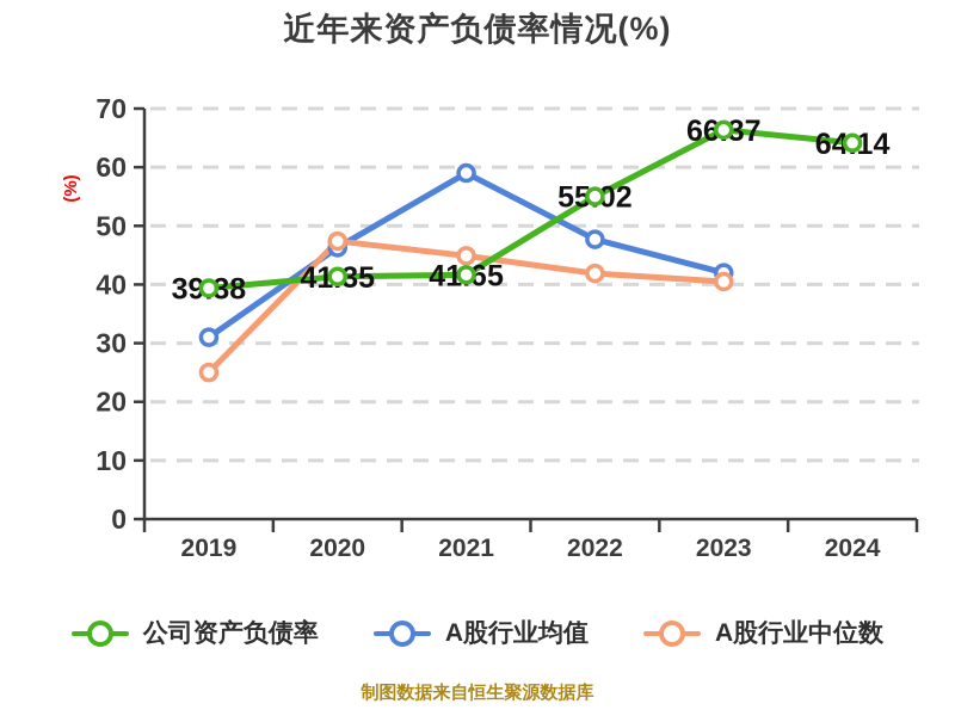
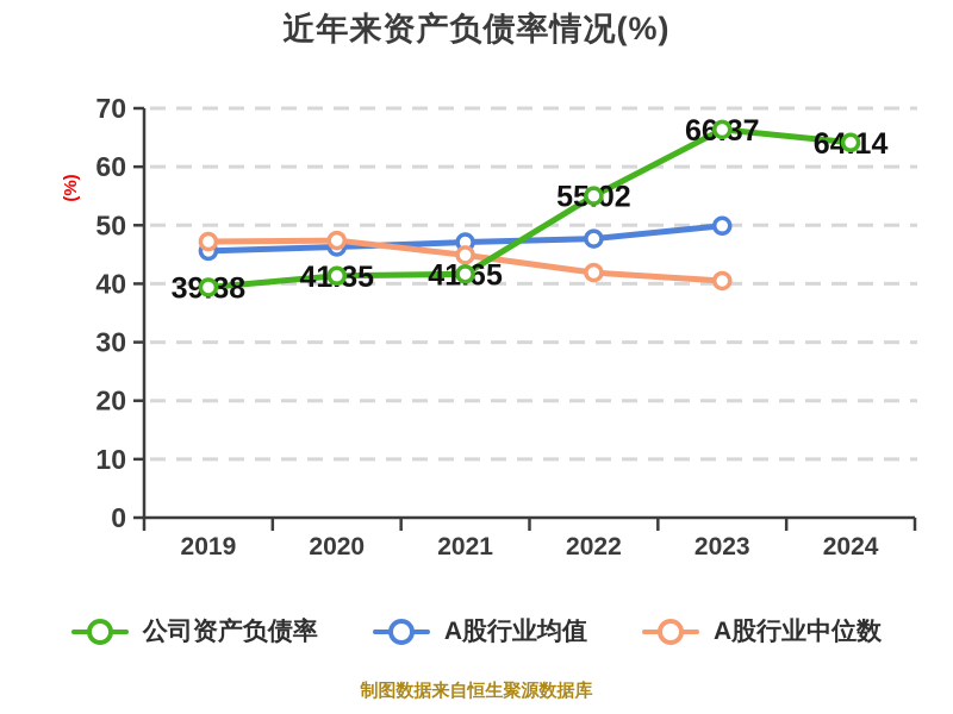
A股行业均值/2019: 31 -> 46
A股行业中位数/2019: 25 -> 47
A股行业均值/2021: 59 -> 47
A股行业均值/2023: 42 -> 50
